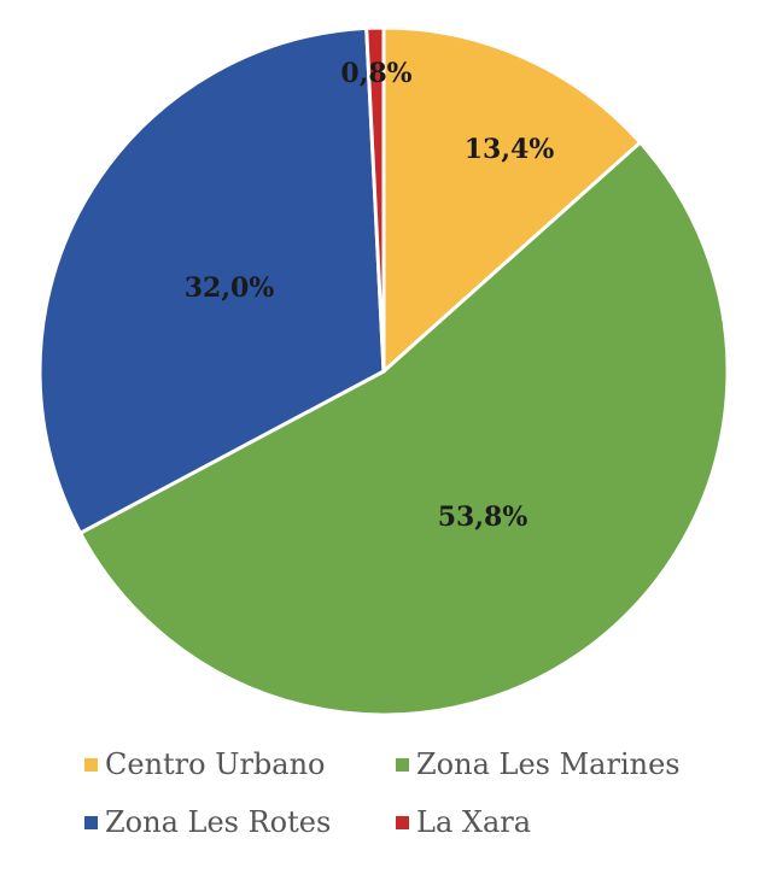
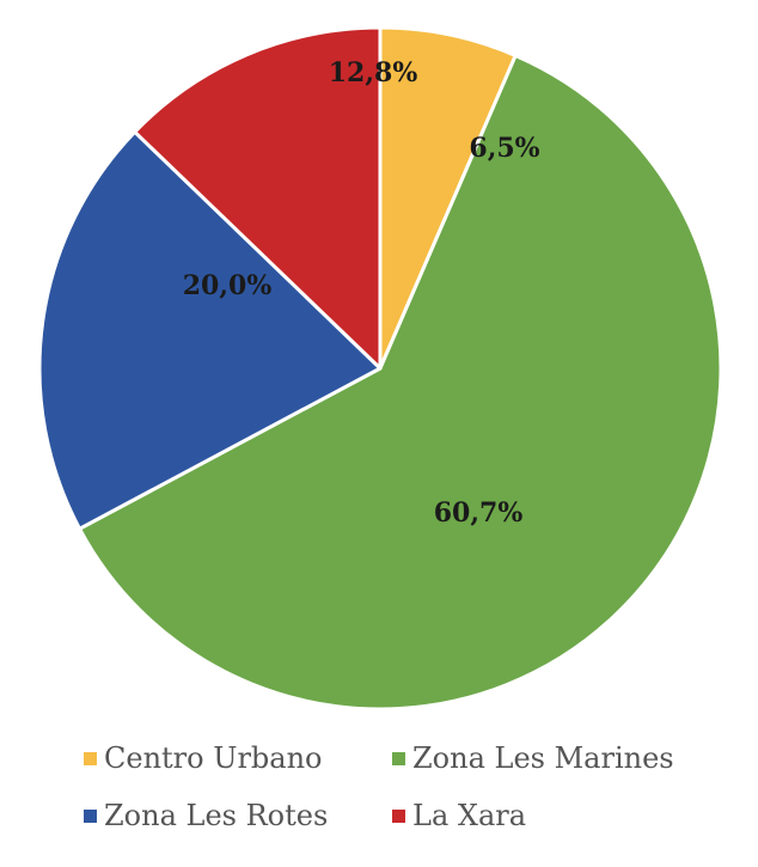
Centro Urbano: 13,4% -> 6,5%
Zona Les Marines: 53,8% -> 60,7%
Zona Les Rotes: 32,0% -> 20,0%
La Xara: 0,8% -> 12,8%
